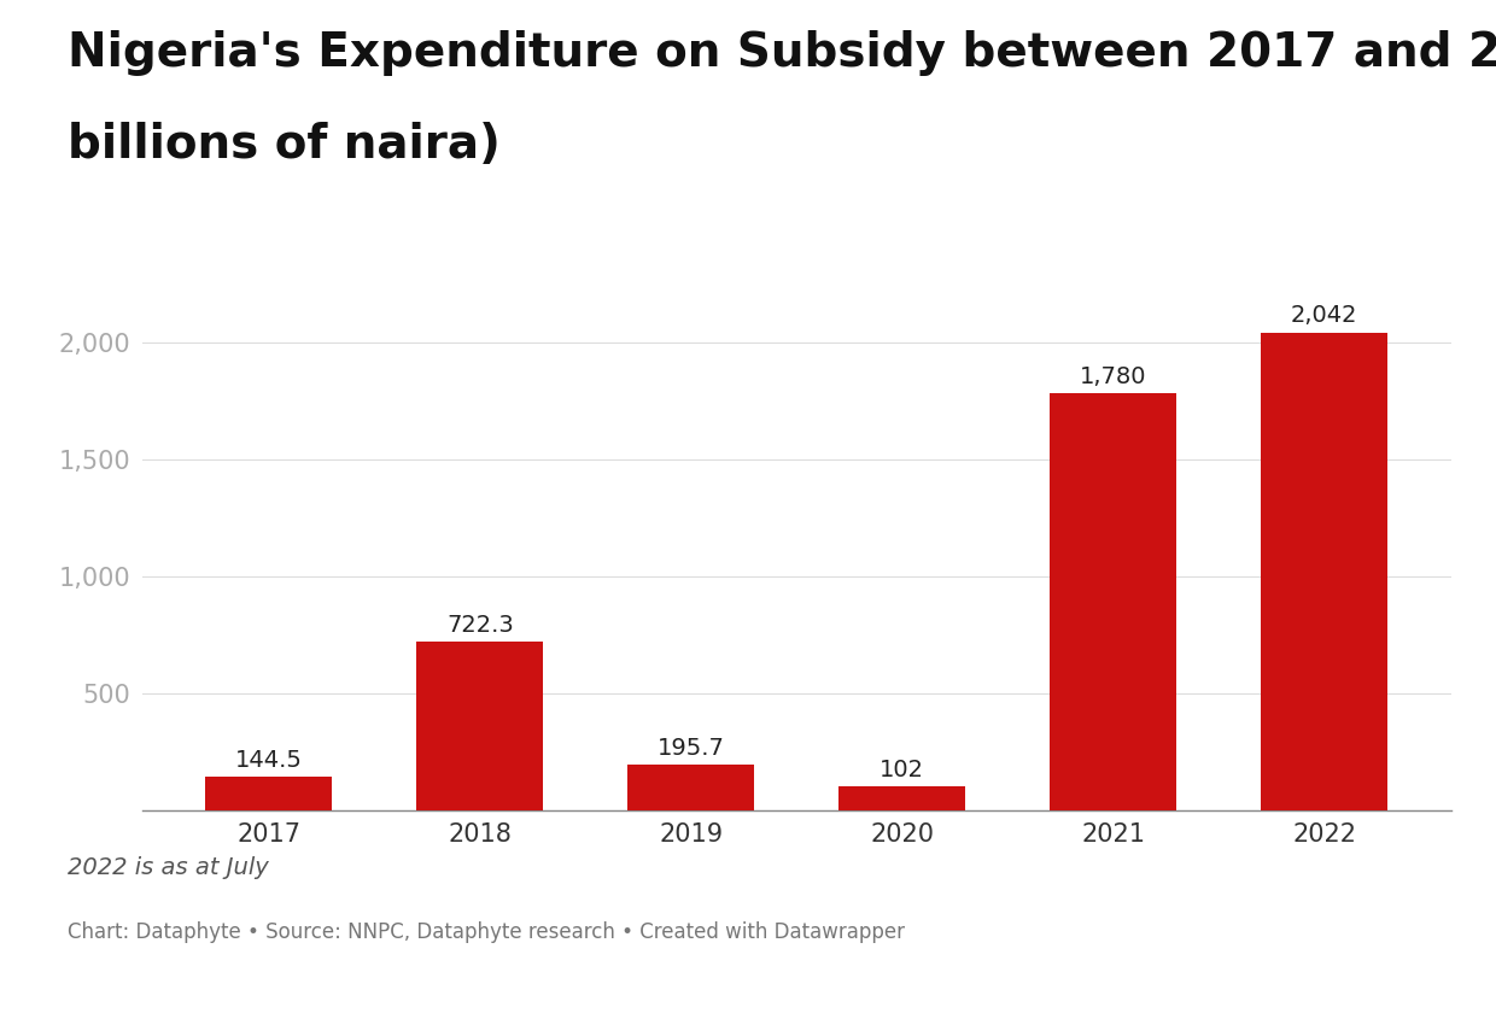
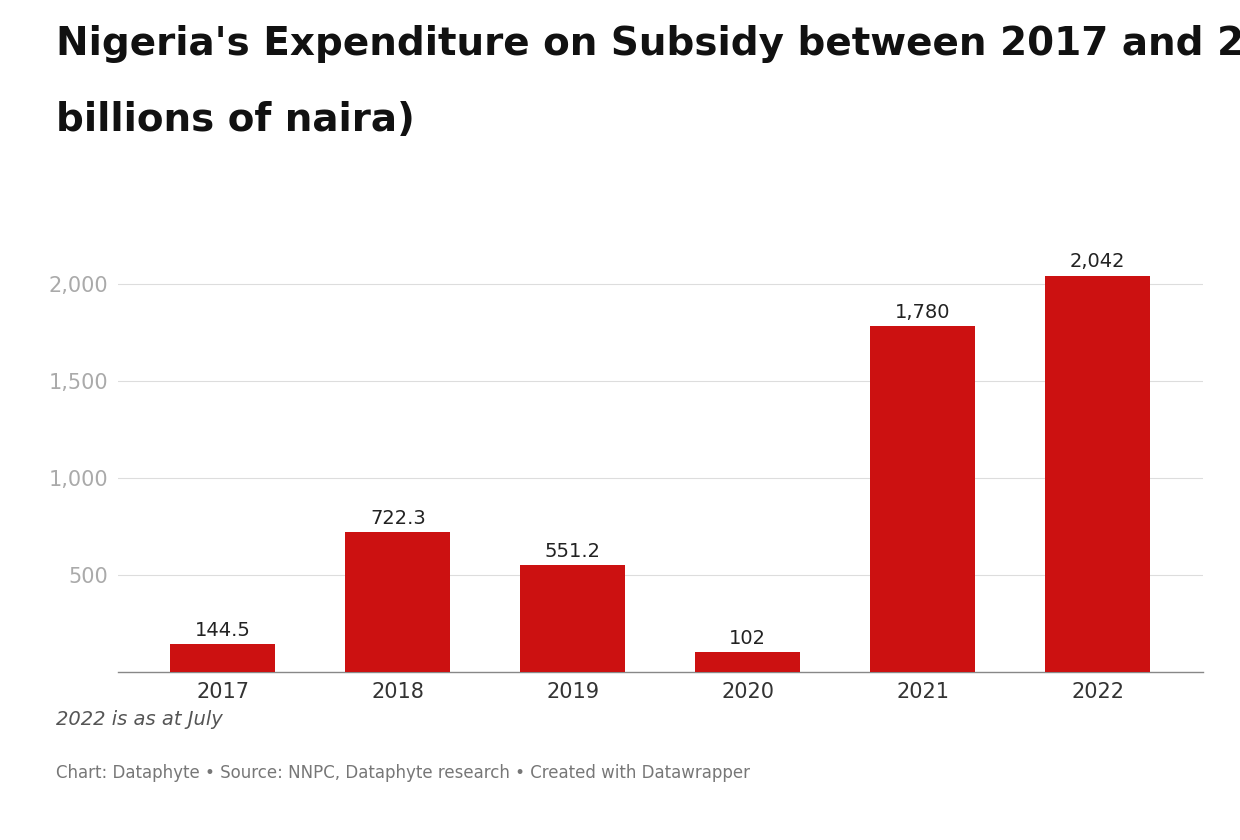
2019: 195.7 -> 551.2
